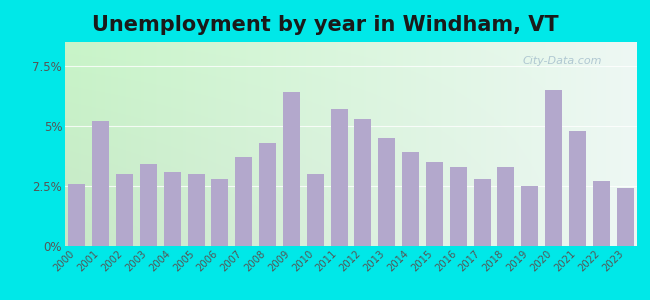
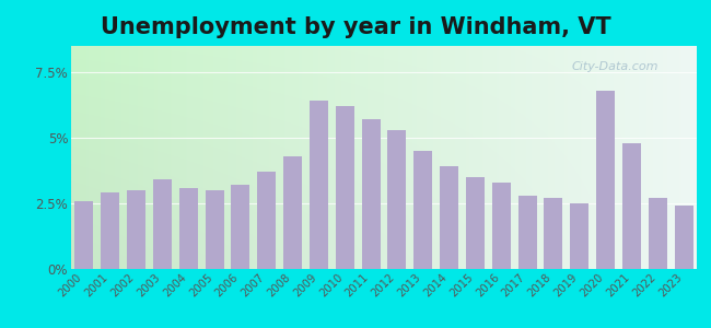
2001: 5.2% -> 2.9%
2006: 2.8% -> 3.2%
2010: 3.0% -> 6.2%
2018: 3.3% -> 2.7%
2020: 6.5% -> 6.8%
